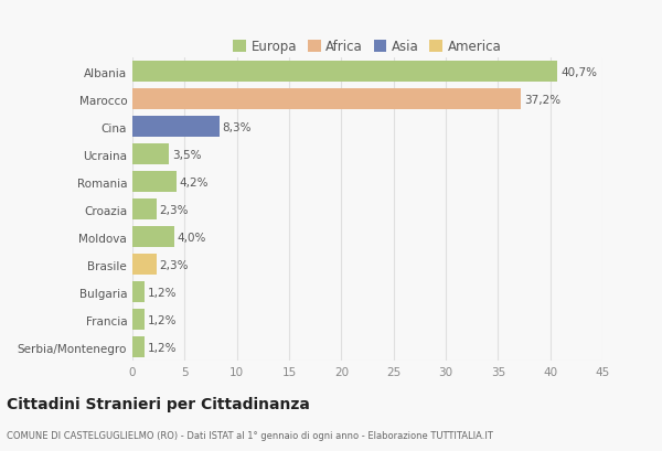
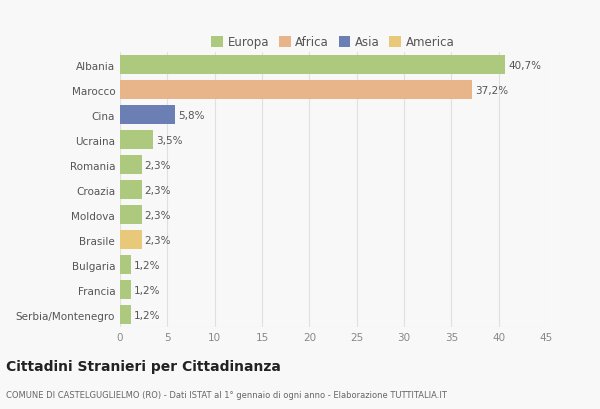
Cina: 8,3% -> 5,8%
Romania: 4,2% -> 2,3%
Moldova: 4,0% -> 2,3%
